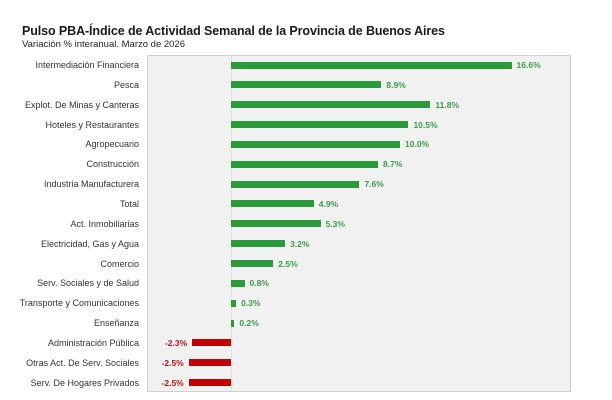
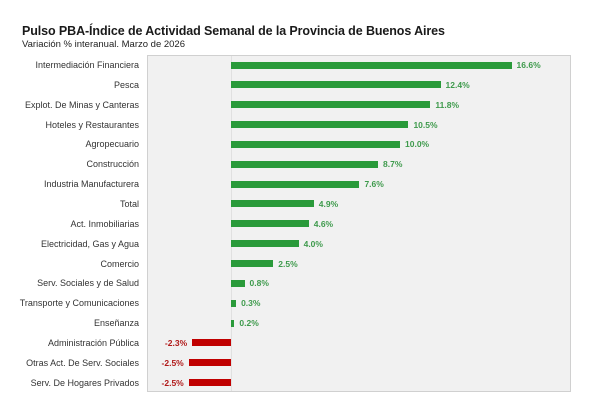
Pesca: 8.9% -> 12.4%
Act. Inmobiliarias: 5.3% -> 4.6%
Electricidad, Gas y Agua: 3.2% -> 4.0%
